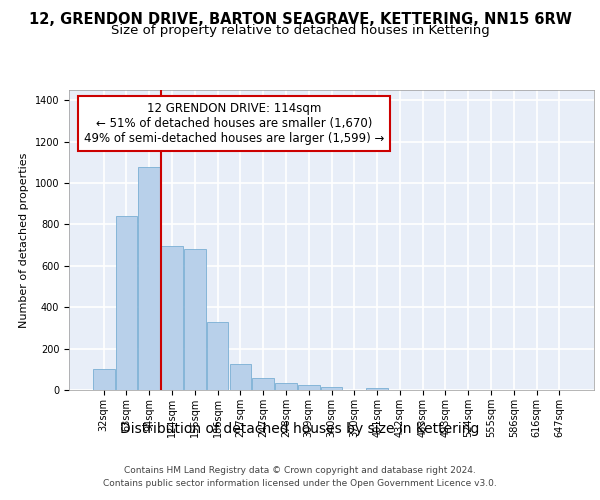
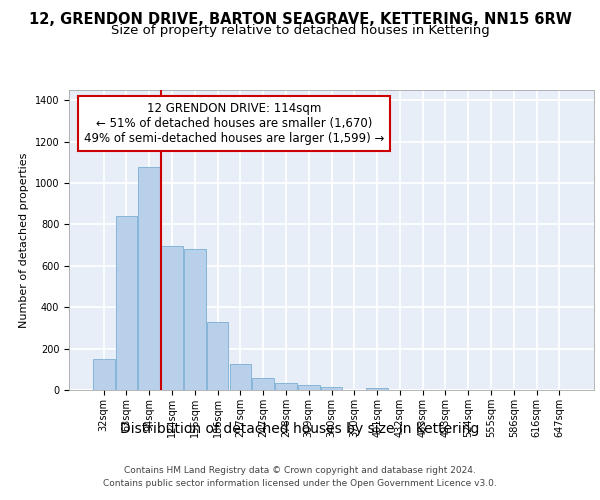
32sqm: 100 -> 150
